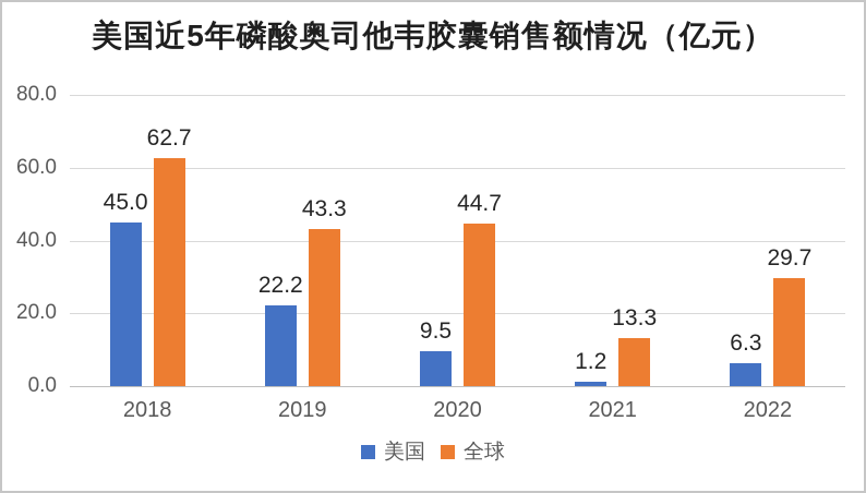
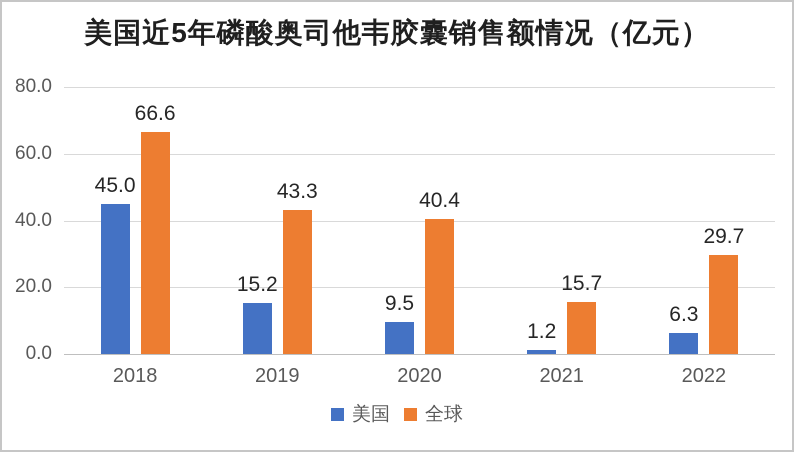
全球/2018: 62.7 -> 66.6
美国/2019: 22.2 -> 15.2
全球/2020: 44.7 -> 40.4
全球/2021: 13.3 -> 15.7
